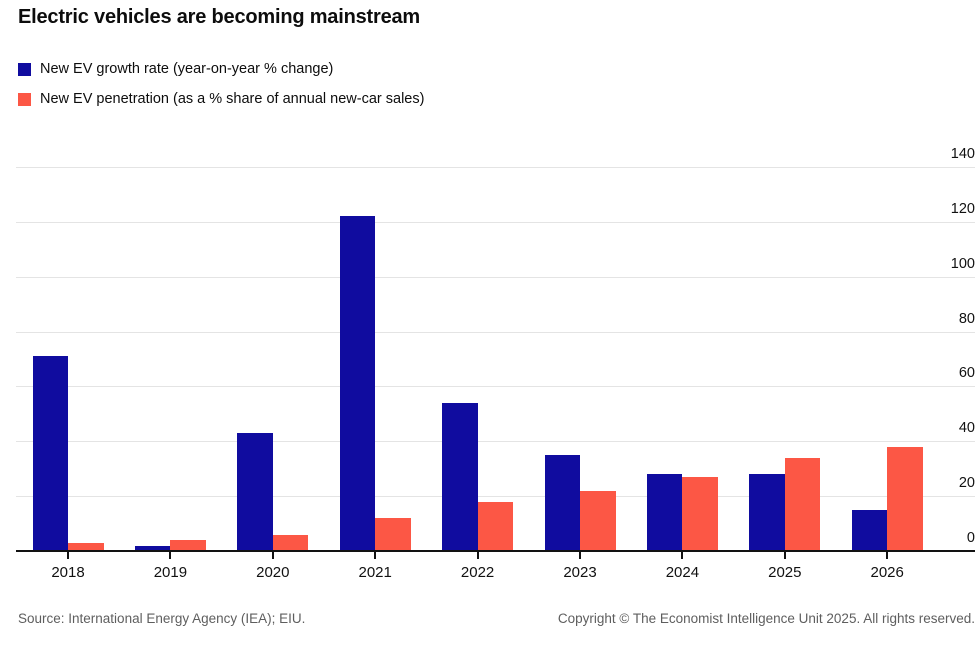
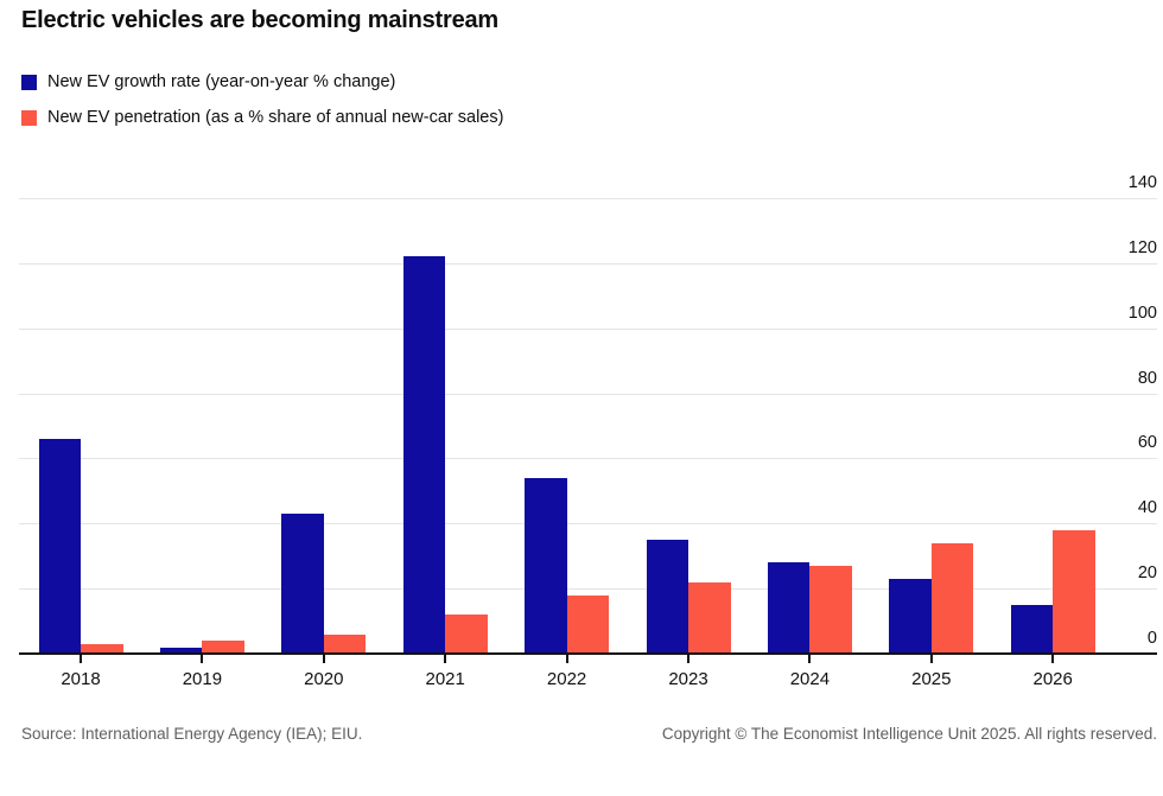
New EV growth rate (year-on-year % change)/2018: 71 -> 66
New EV growth rate (year-on-year % change)/2025: 28 -> 23
